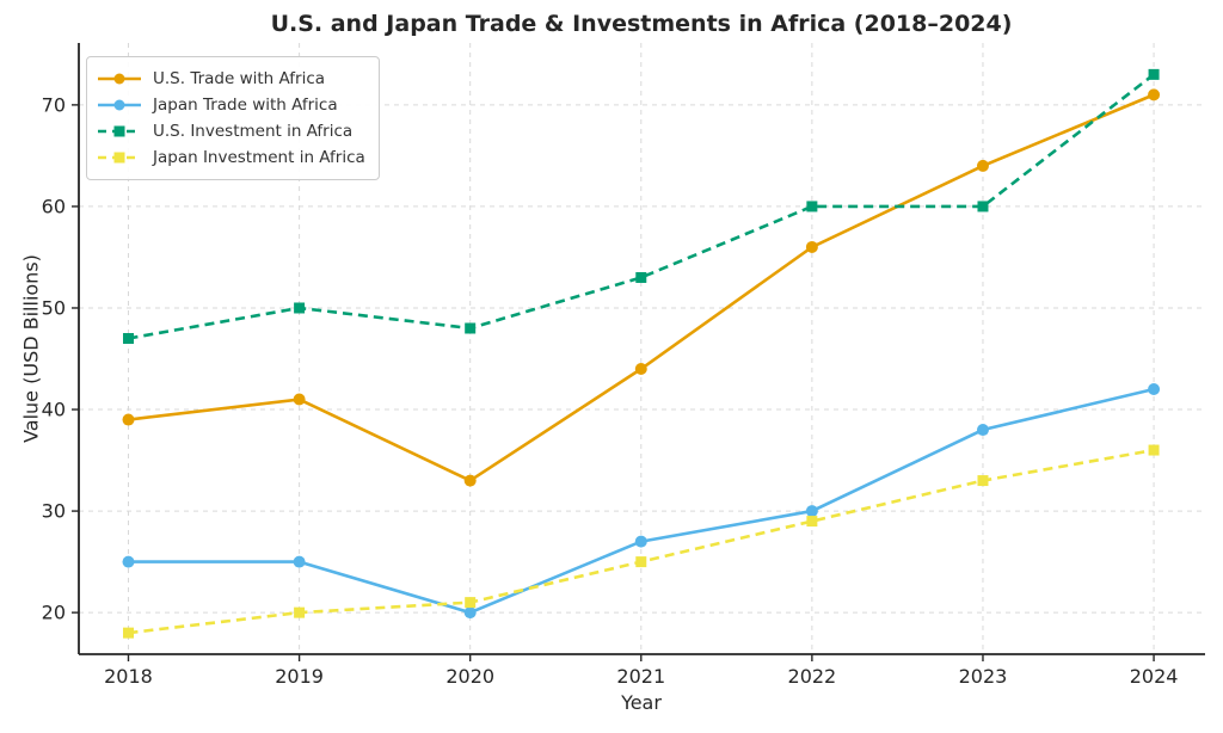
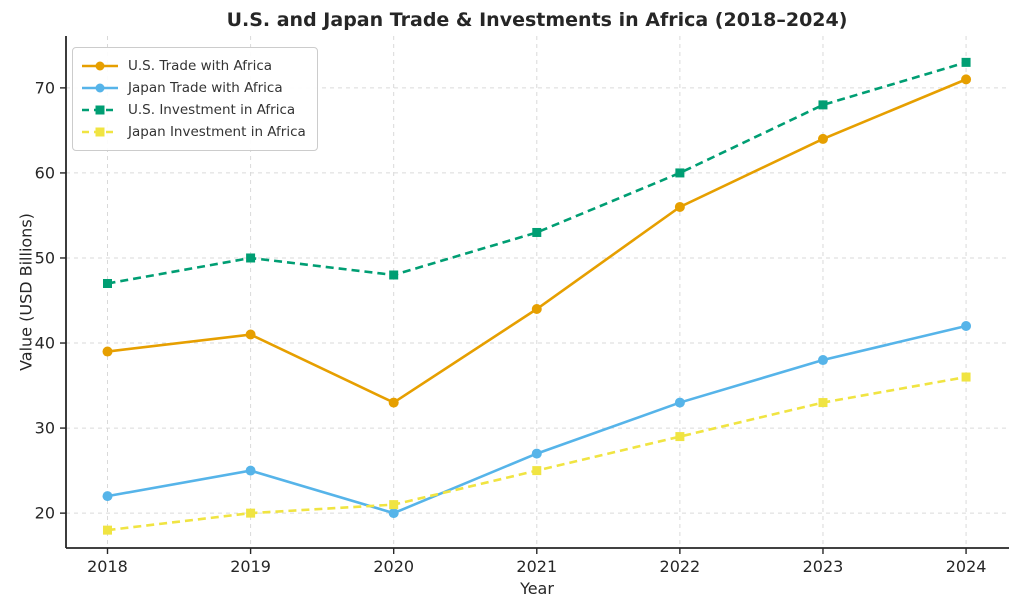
Japan Trade with Africa/2018: 25 -> 22
Japan Trade with Africa/2022: 30 -> 33
U.S. Investment in Africa/2023: 60 -> 68
